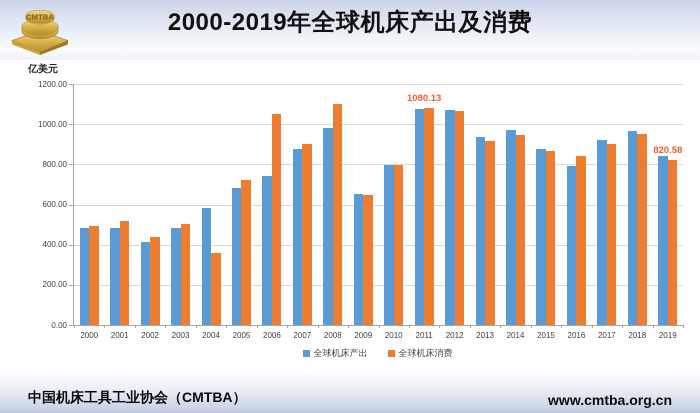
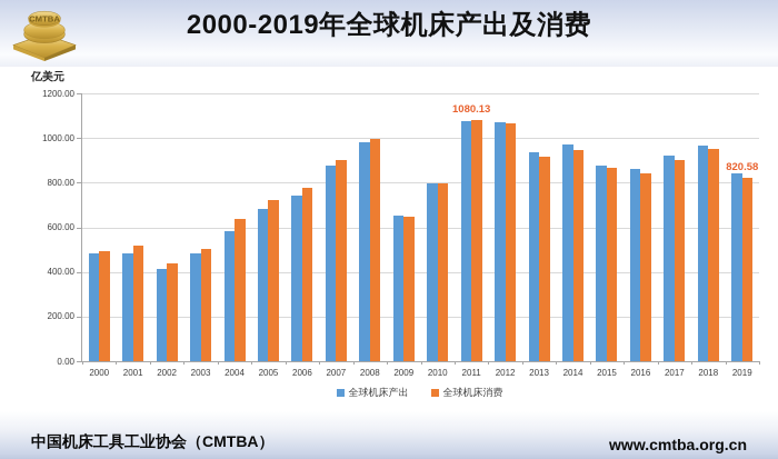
全球机床消费/2004: 360 -> 640
全球机床消费/2006: 1050 -> 780
全球机床消费/2008: 1100 -> 1000
全球机床产出/2016: 790 -> 860
